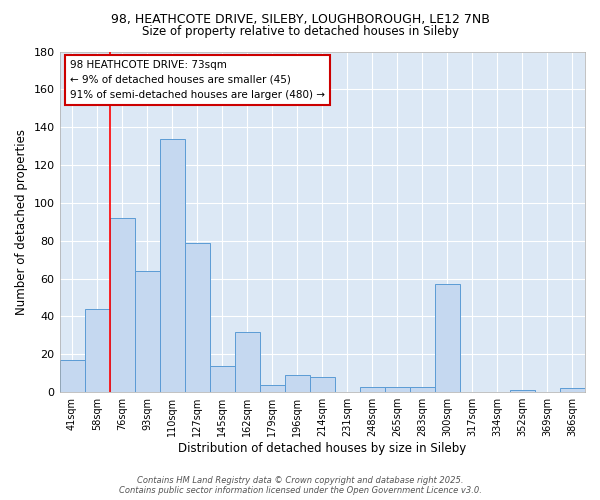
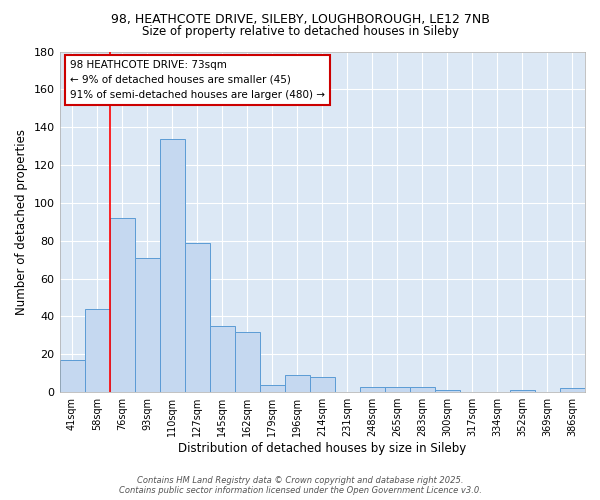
93sqm: 64 -> 71
145sqm: 14 -> 35
300sqm: 57 -> 1
